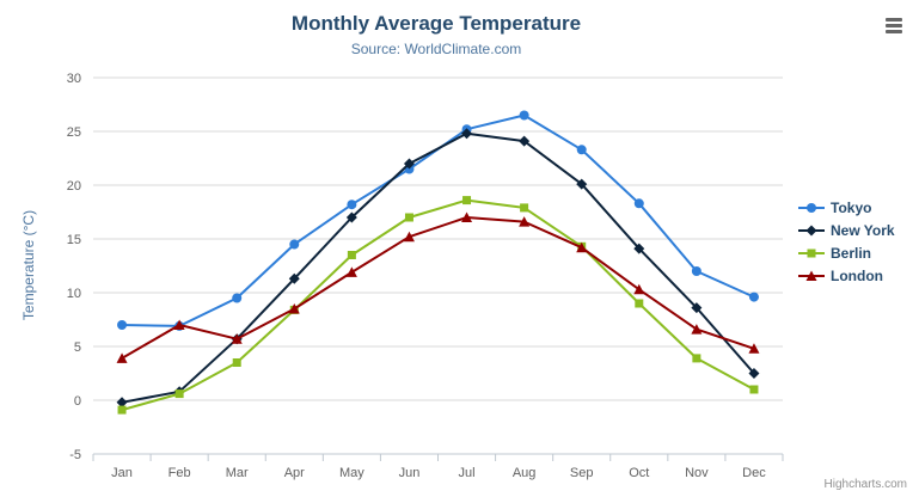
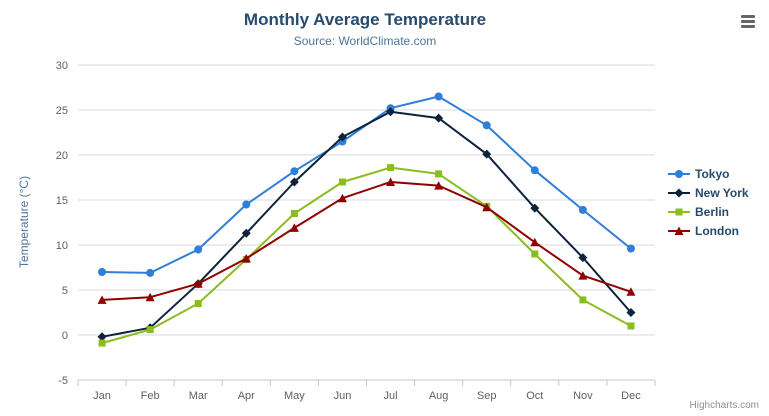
London/Feb: 7 -> 4
Tokyo/Nov: 12 -> 14
